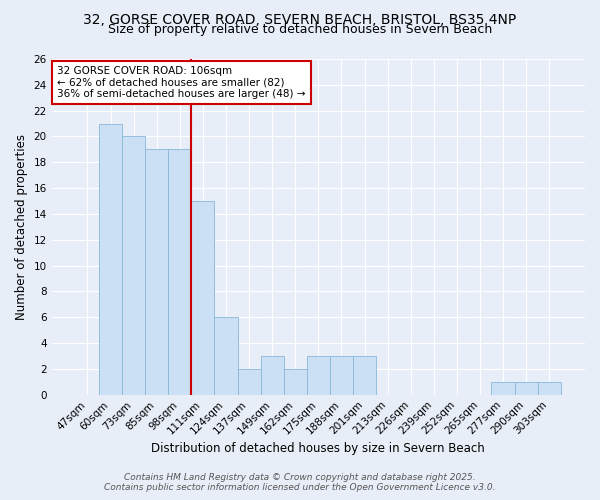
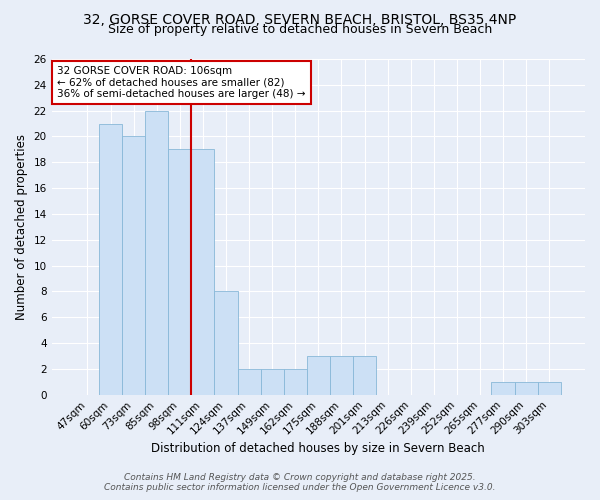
85sqm: 19 -> 22
111sqm: 15 -> 19
124sqm: 6 -> 8
149sqm: 3 -> 2
